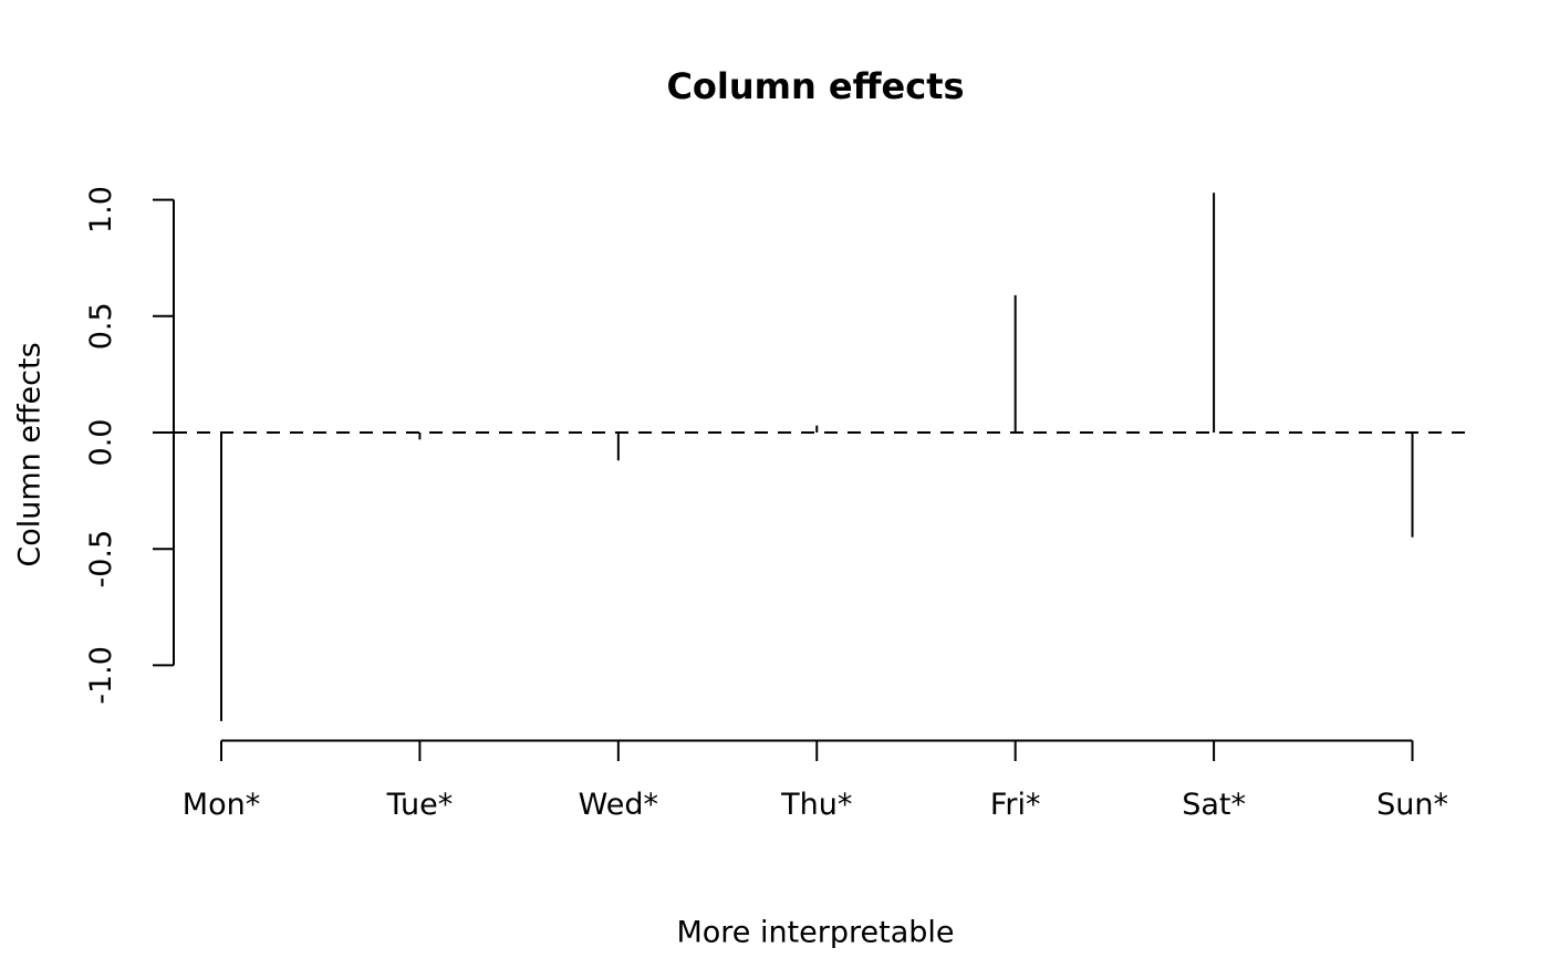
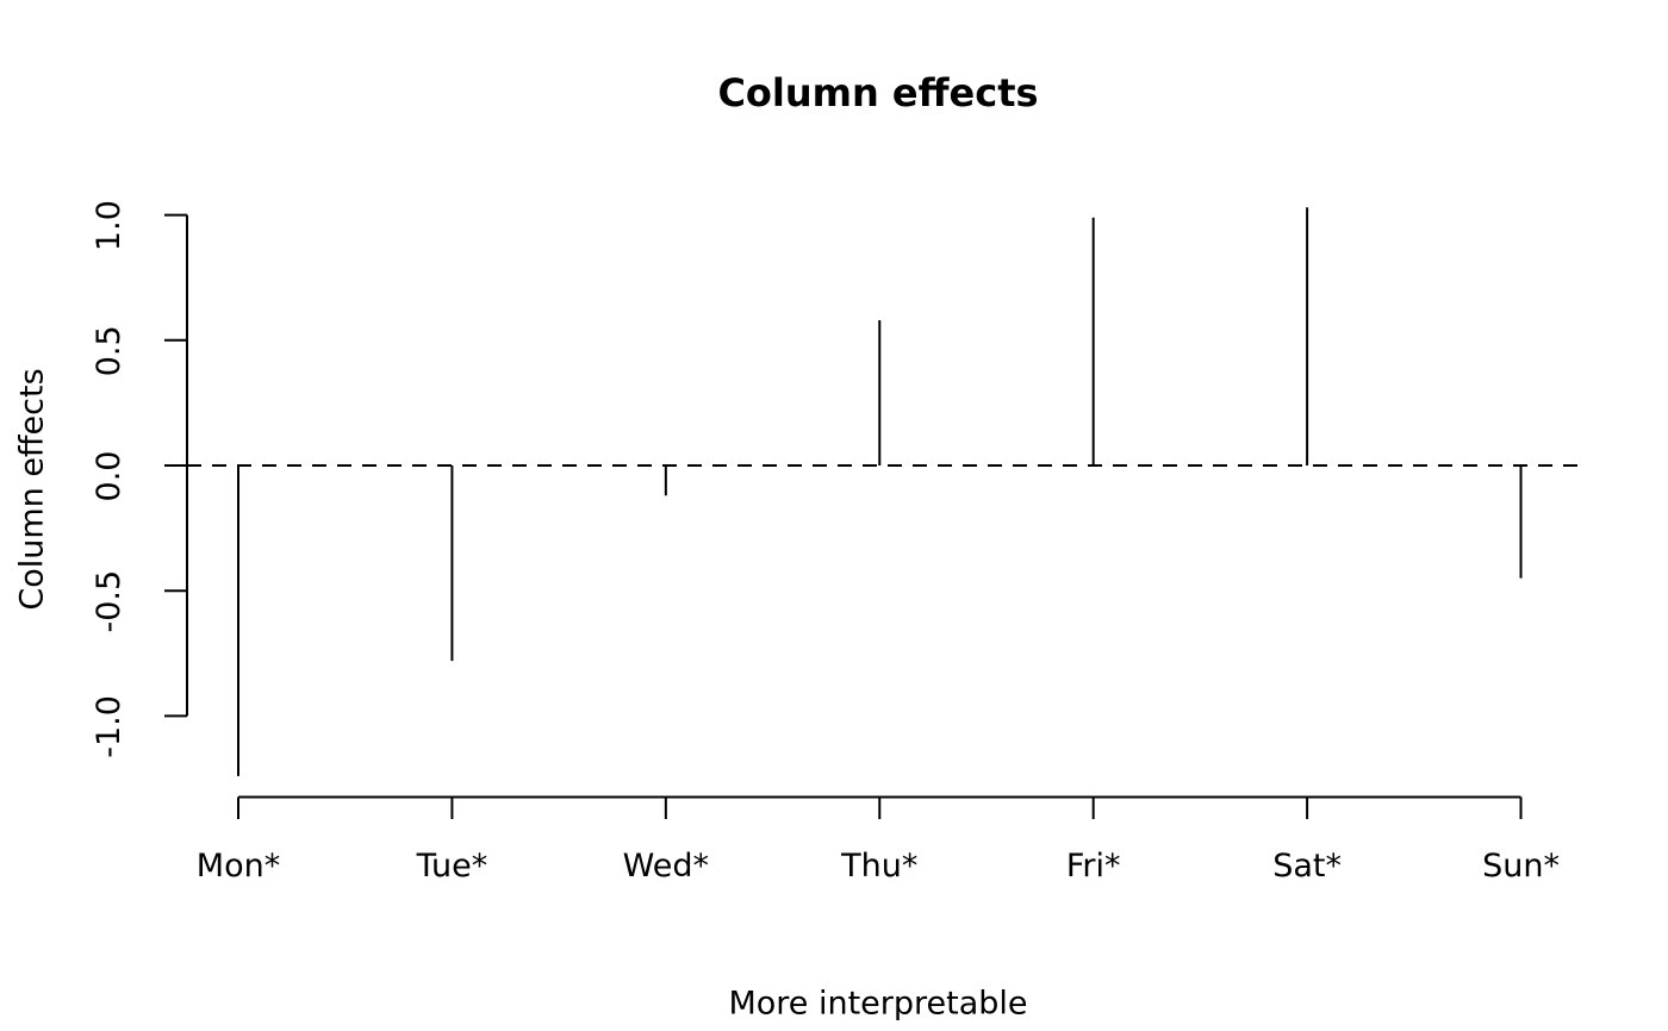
Tue*: -0.03 -> -0.78
Thu*: 0.03 -> 0.58
Fri*: 0.59 -> 0.99
